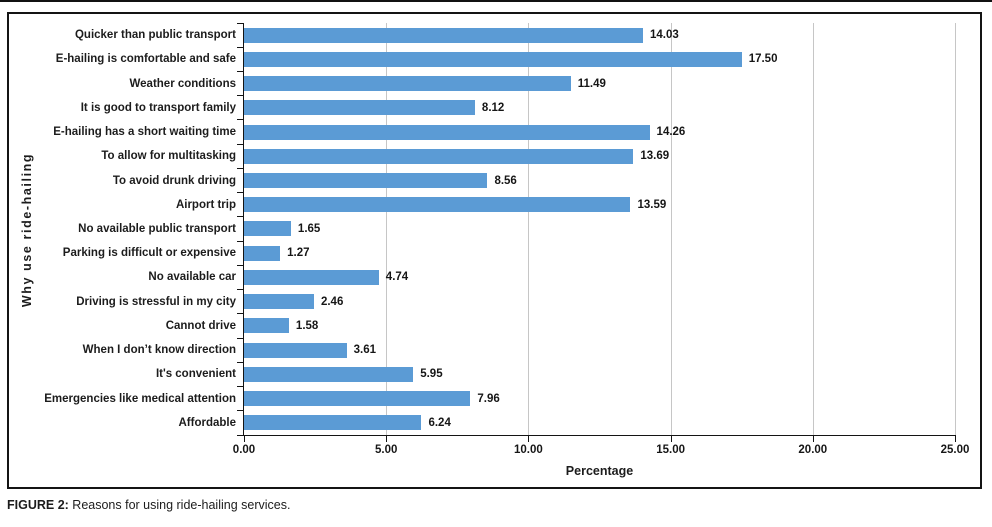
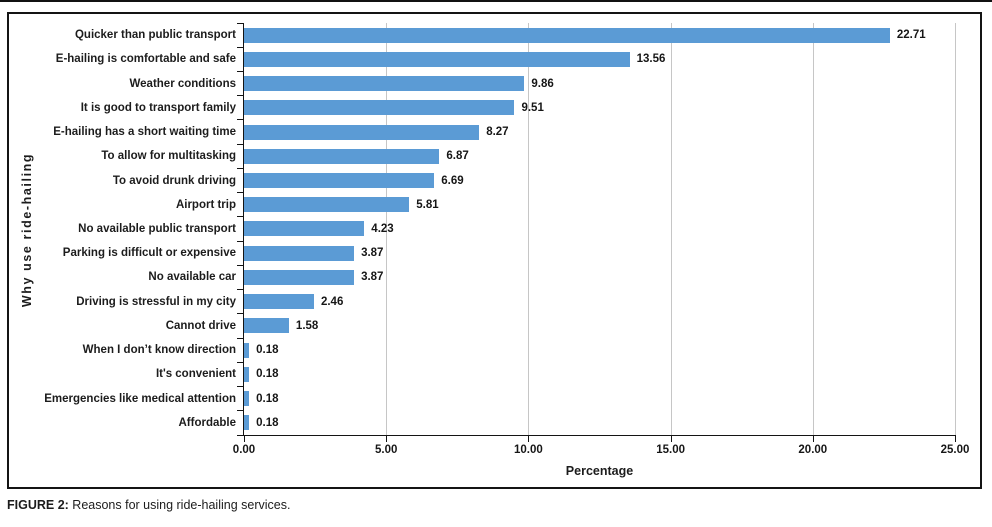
Quicker than public transport: 14.03 -> 22.71
E-hailing is comfortable and safe: 17.50 -> 13.56
Weather conditions: 11.49 -> 9.86
It is good to transport family: 8.12 -> 9.51
E-hailing has a short waiting time: 14.26 -> 8.27
To allow for multitasking: 13.69 -> 6.87
To avoid drunk driving: 8.56 -> 6.69
Airport trip: 13.59 -> 5.81
No available public transport: 1.65 -> 4.23
Parking is difficult or expensive: 1.27 -> 3.87
No available car: 4.74 -> 3.87
When I don’t know direction: 3.61 -> 0.18
It's convenient: 5.95 -> 0.18
Emergencies like medical attention: 7.96 -> 0.18
Affordable: 6.24 -> 0.18
